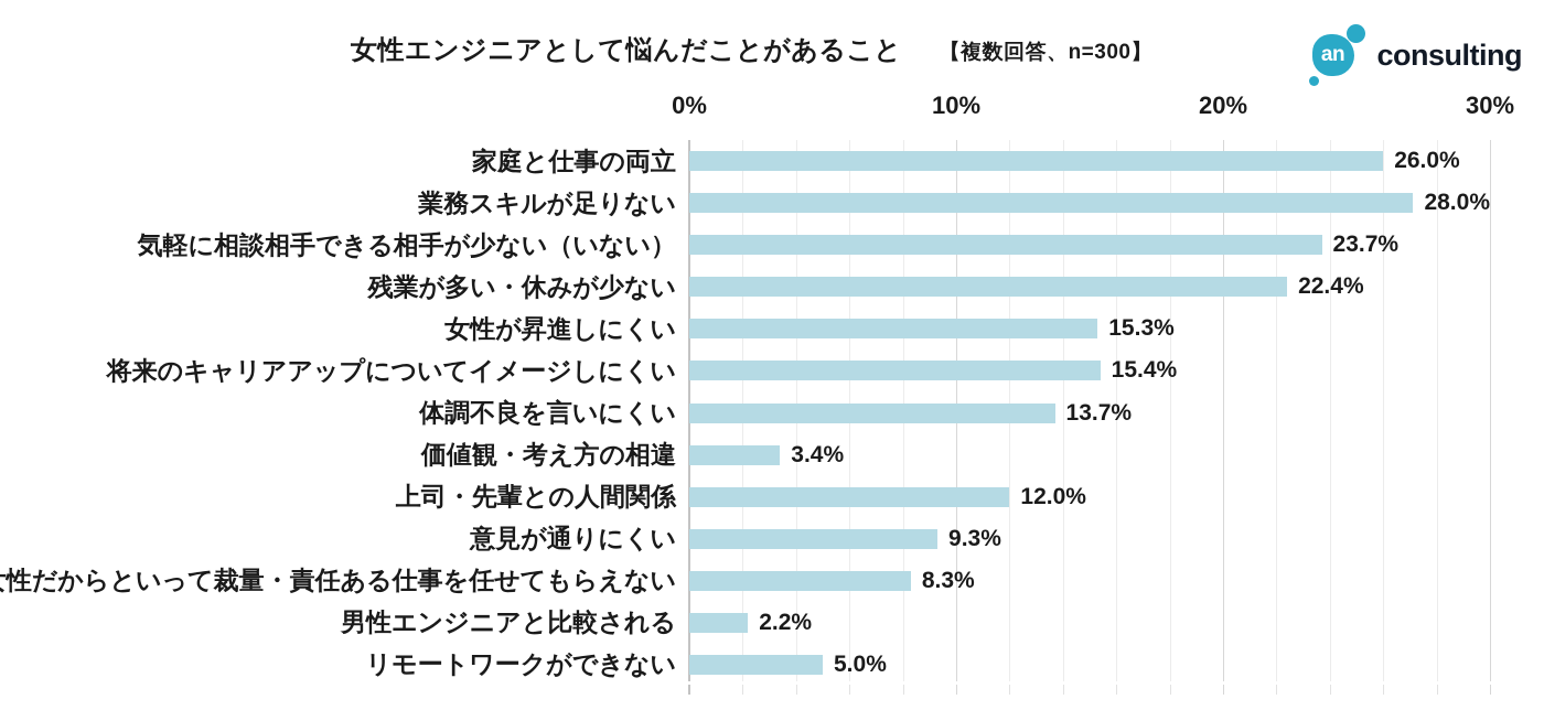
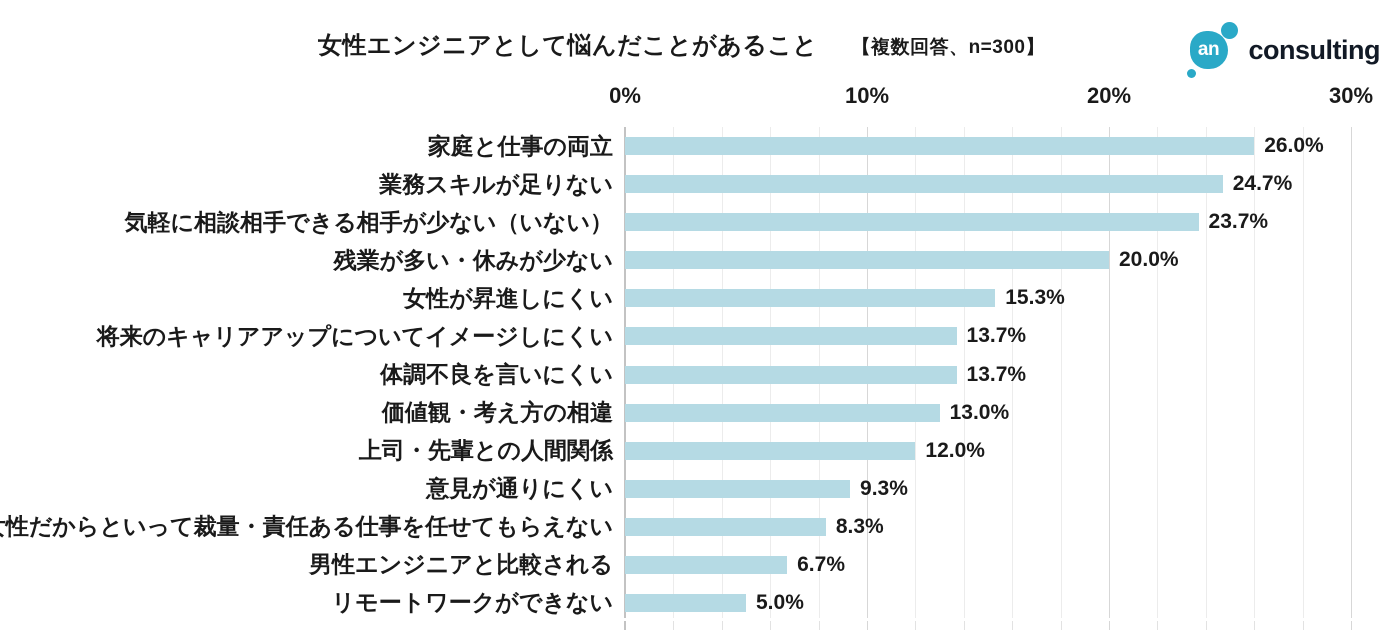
業務スキルが足りない: 28.0% -> 24.7%
残業が多い・休みが少ない: 22.4% -> 20.0%
将来のキャリアアップについてイメージしにくい: 15.4% -> 13.7%
価値観・考え方の相違: 3.4% -> 13.0%
男性エンジニアと比較される: 2.2% -> 6.7%
